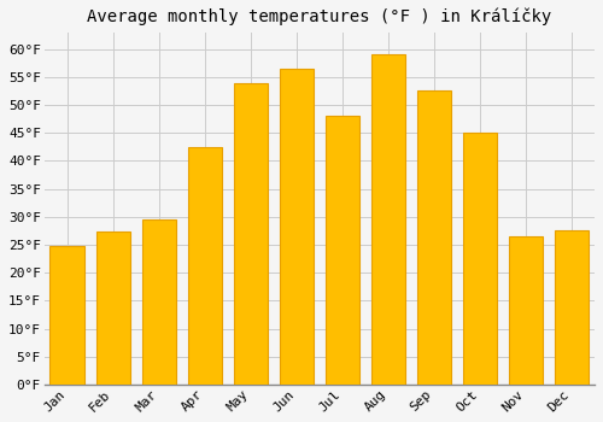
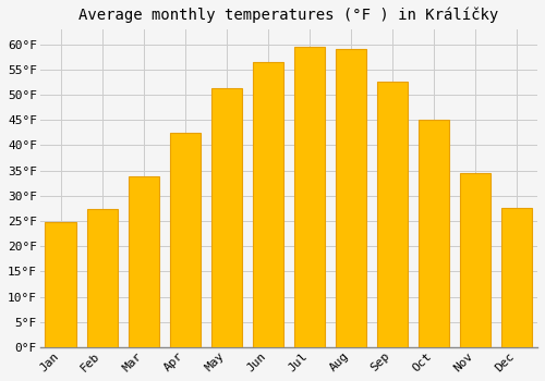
Mar: 29.5°F -> 33.8°F
May: 54.0°F -> 51.3°F
Jul: 48.0°F -> 59.5°F
Nov: 26.5°F -> 34.5°F
